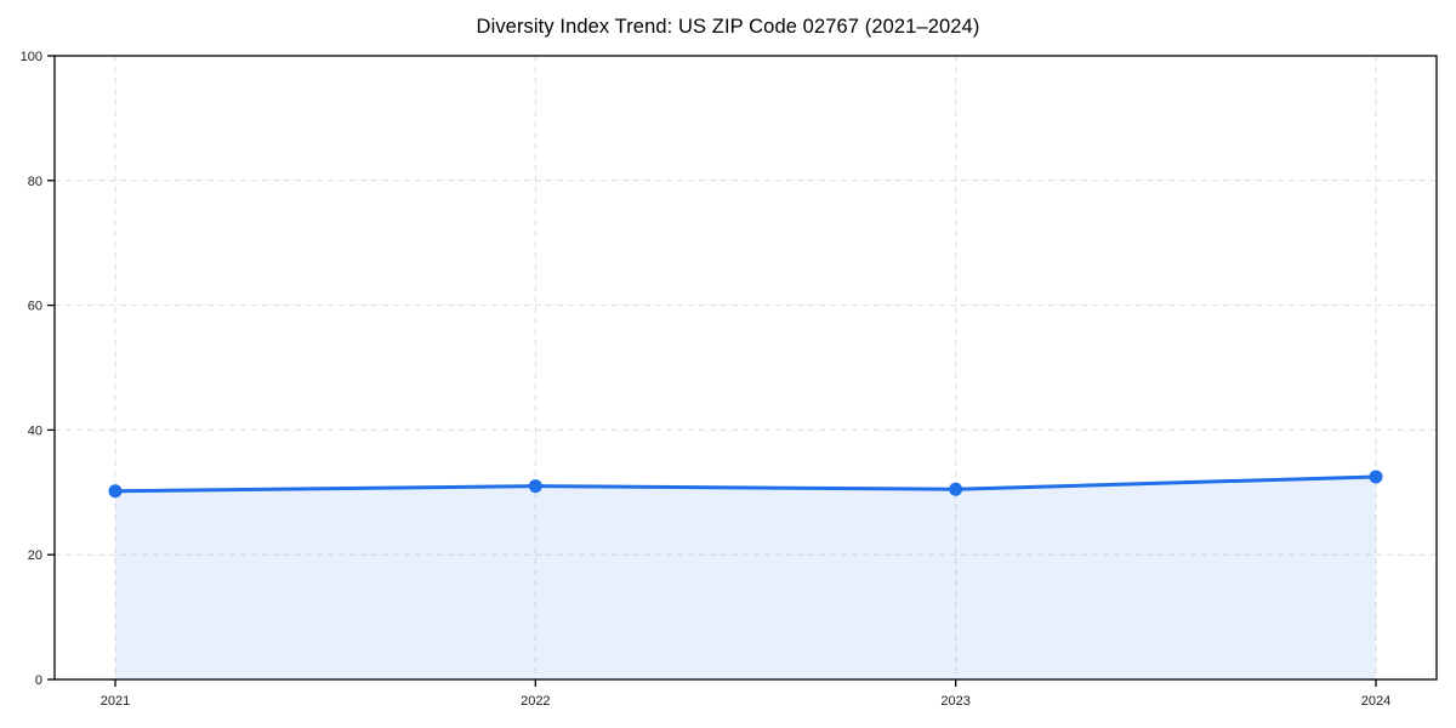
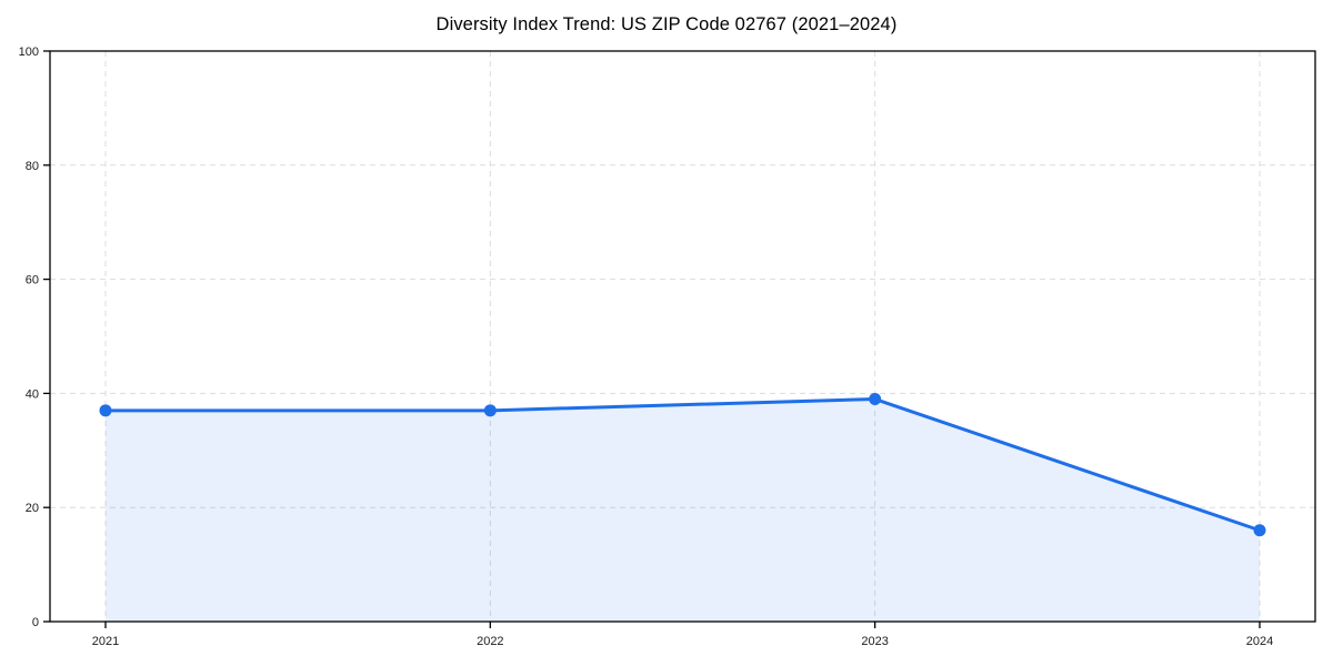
2021: 30 -> 37
2022: 31 -> 37
2023: 30 -> 39
2024: 32 -> 16
